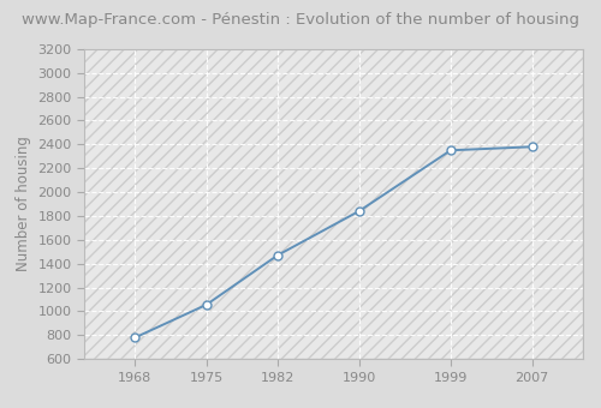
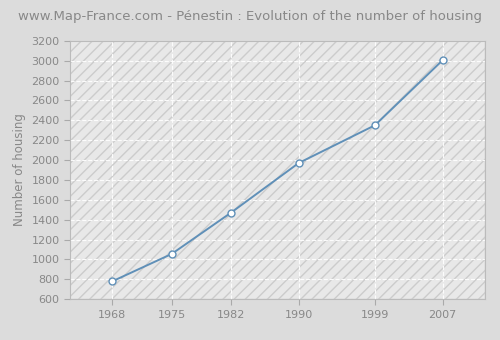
1990: 1840 -> 1970
2007: 2380 -> 3000
